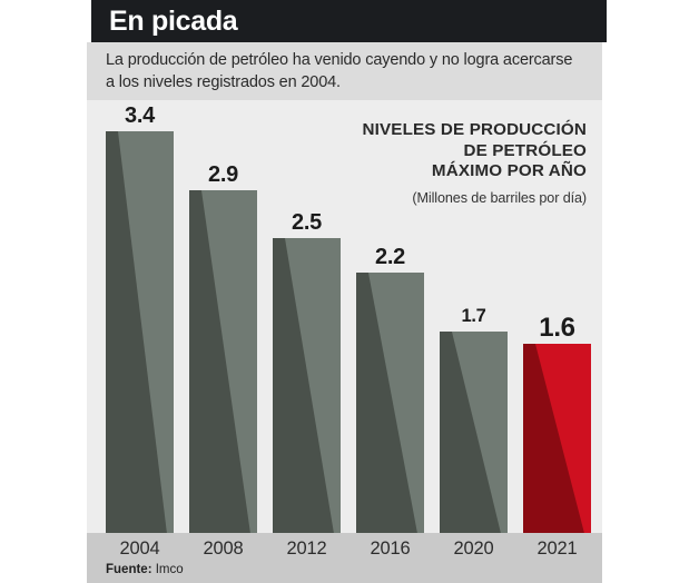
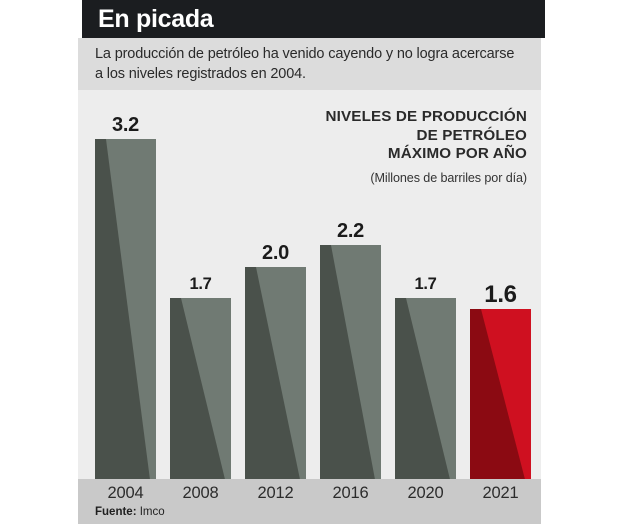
2004: 3.4 -> 3.2
2008: 2.9 -> 1.7
2012: 2.5 -> 2.0
